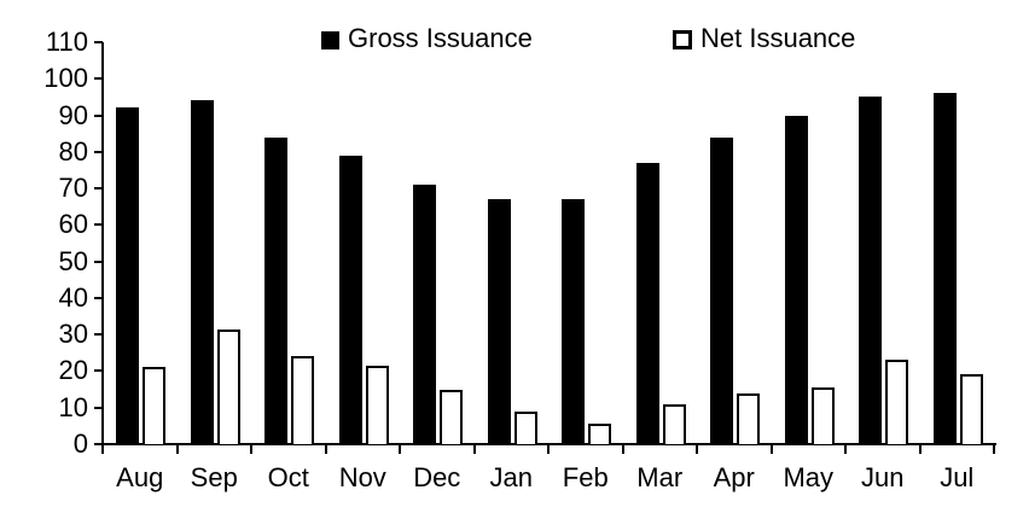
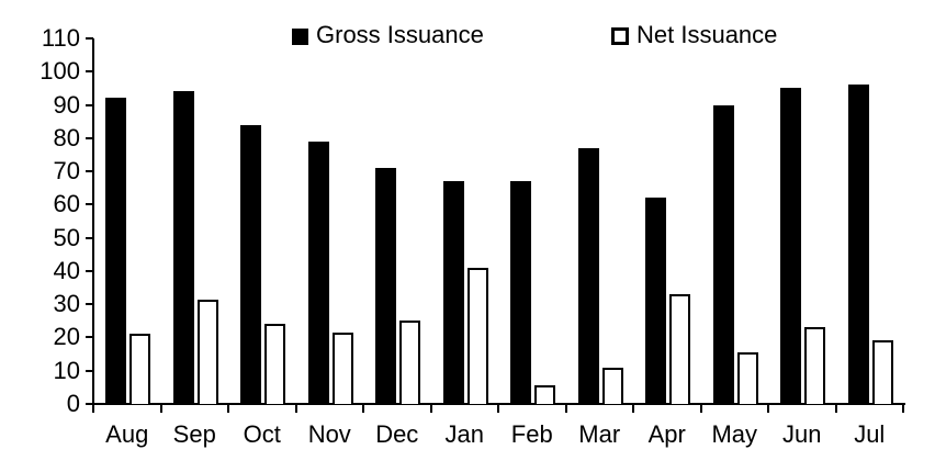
Net Issuance/Dec: 15 -> 25
Net Issuance/Jan: 9 -> 41
Gross Issuance/Apr: 84 -> 62
Net Issuance/Apr: 14 -> 33
